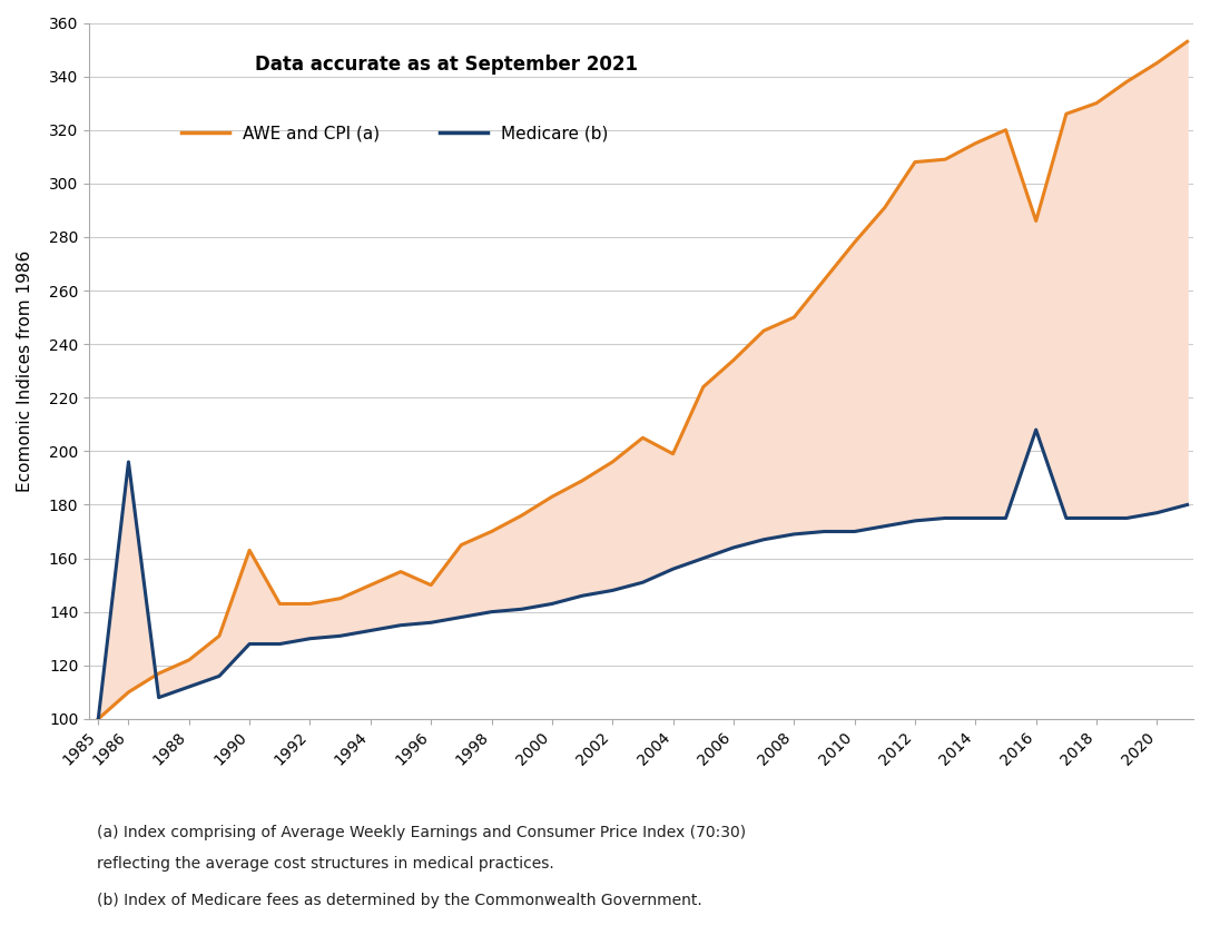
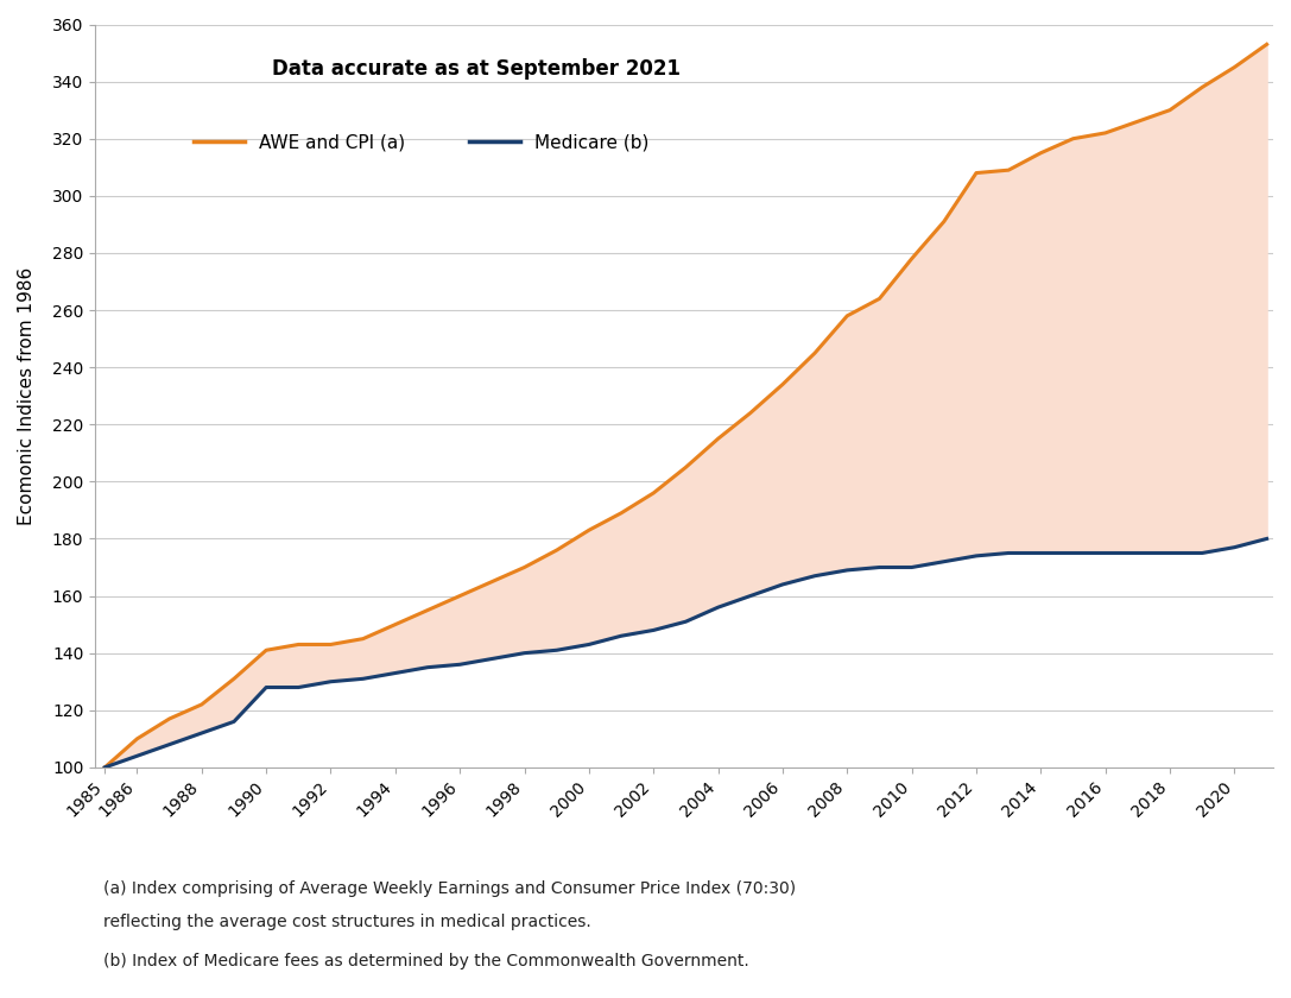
Medicare (b)/1986: 196 -> 104
AWE and CPI (a)/1990: 163 -> 141
AWE and CPI (a)/1996: 150 -> 160
AWE and CPI (a)/2004: 199 -> 215
AWE and CPI (a)/2008: 250 -> 258
AWE and CPI (a)/2016: 286 -> 322
Medicare (b)/2016: 208 -> 175
